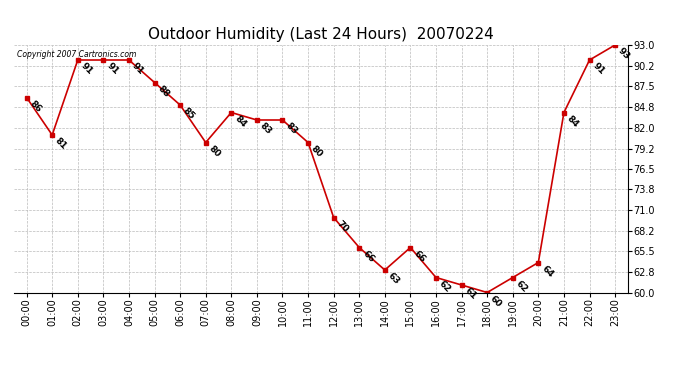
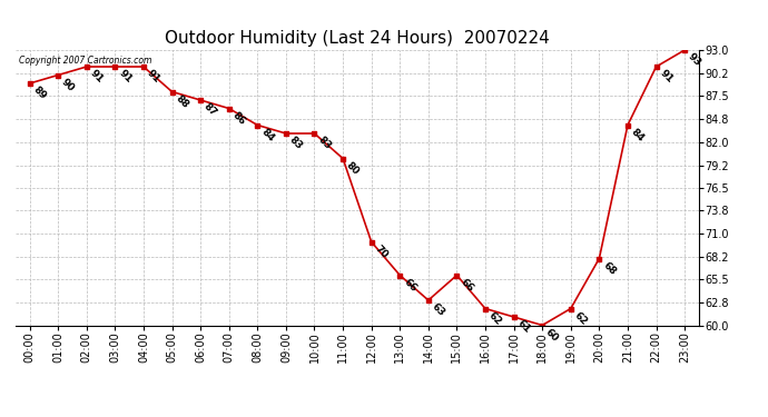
00:00: 86 -> 89
01:00: 81 -> 90
06:00: 85 -> 87
07:00: 80 -> 86
20:00: 64 -> 68
